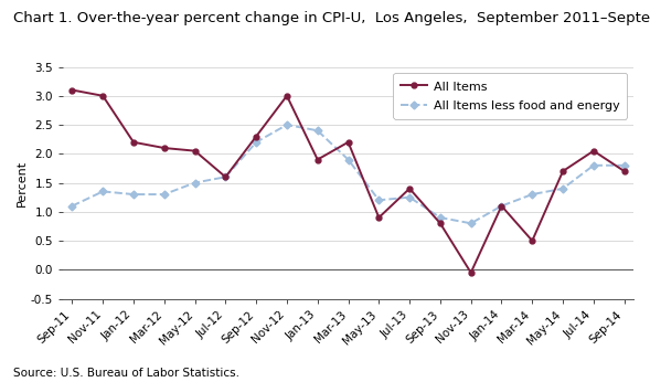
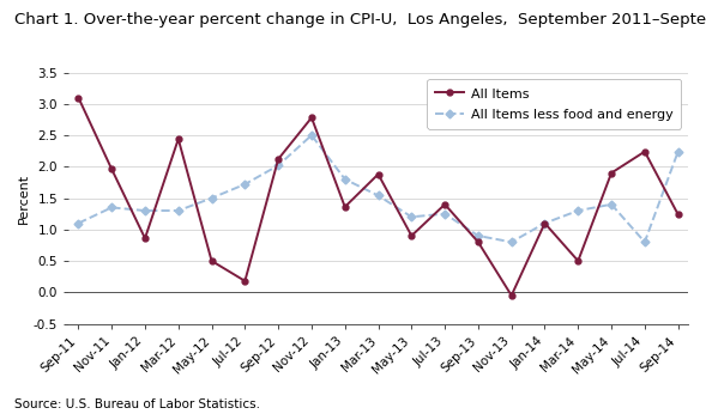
All Items/Nov-11: 3.00 -> 1.96
All Items/Jan-12: 2.20 -> 0.86
All Items/Mar-12: 2.10 -> 2.44
All Items/May-12: 2.05 -> 0.50
All Items/Jul-12: 1.60 -> 0.18
All Items less food and energy/Jul-12: 1.60 -> 1.72
All Items/Sep-12: 2.30 -> 2.12
All Items less food and energy/Sep-12: 2.20 -> 2.02
All Items/Nov-12: 3.00 -> 2.78
All Items/Jan-13: 1.90 -> 1.36
All Items less food and energy/Jan-13: 2.40 -> 1.80
All Items/Mar-13: 2.20 -> 1.88
All Items less food and energy/Mar-13: 1.90 -> 1.54
All Items/May-14: 1.70 -> 1.90
All Items/Jul-14: 2.05 -> 2.24
All Items less food and energy/Jul-14: 1.80 -> 0.80
All Items/Sep-14: 1.70 -> 1.24
All Items less food and energy/Sep-14: 1.80 -> 2.24
